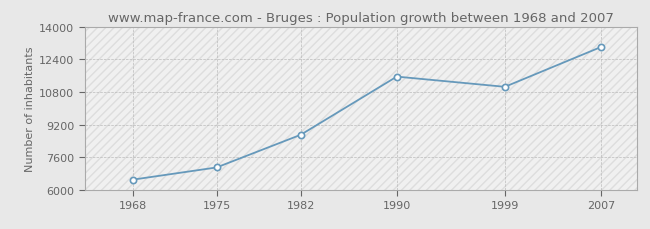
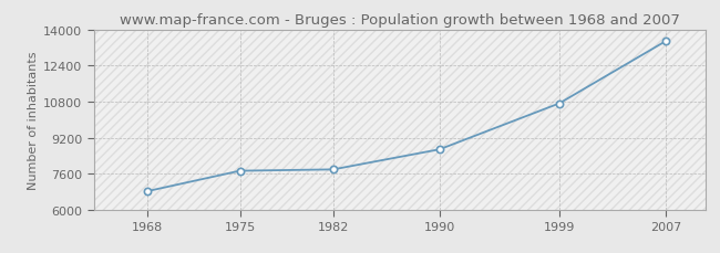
1968: 6500 -> 6820
1975: 7100 -> 7730
1982: 8700 -> 7790
1990: 11550 -> 8680
1999: 11050 -> 10720
2007: 13000 -> 13480
